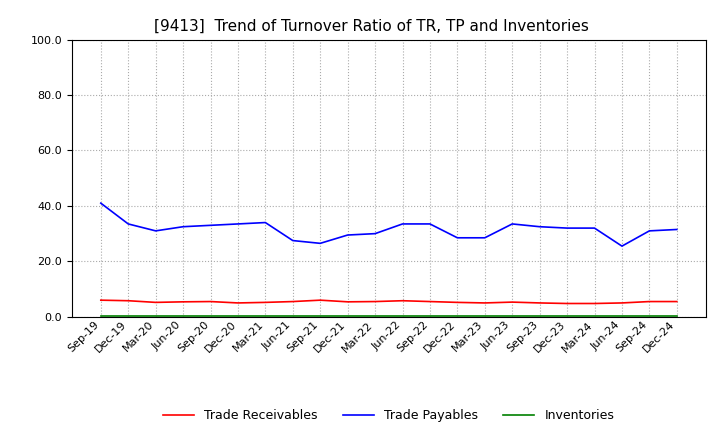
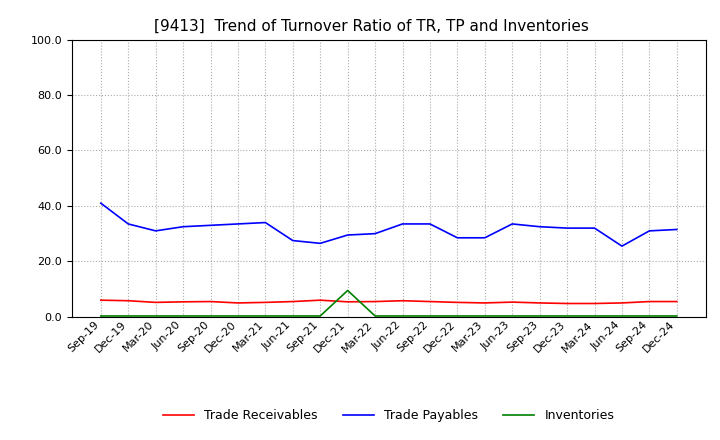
Inventories/Dec-21: 0.3 -> 9.5
